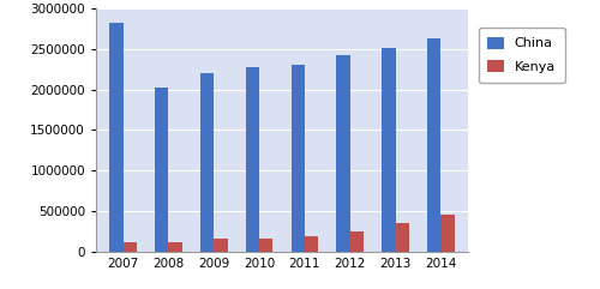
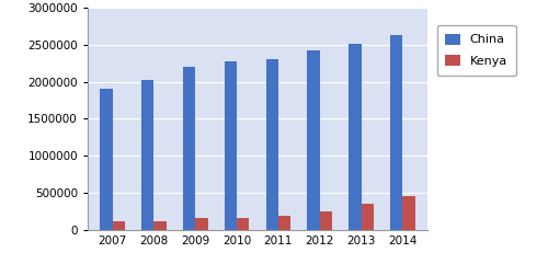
China/2007: 2820000 -> 1900000
